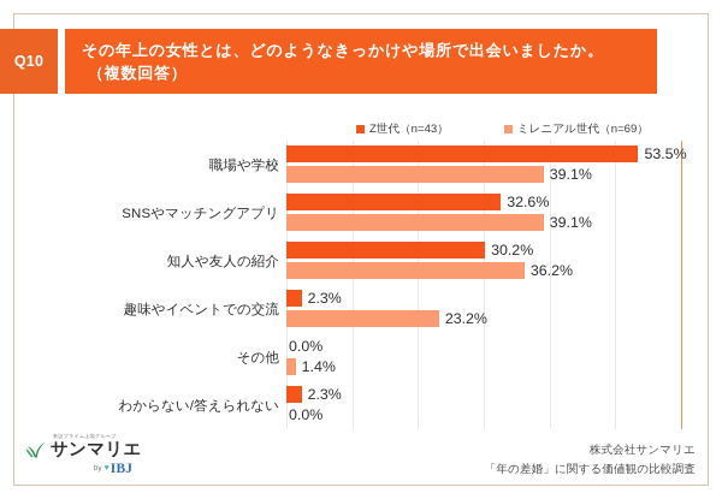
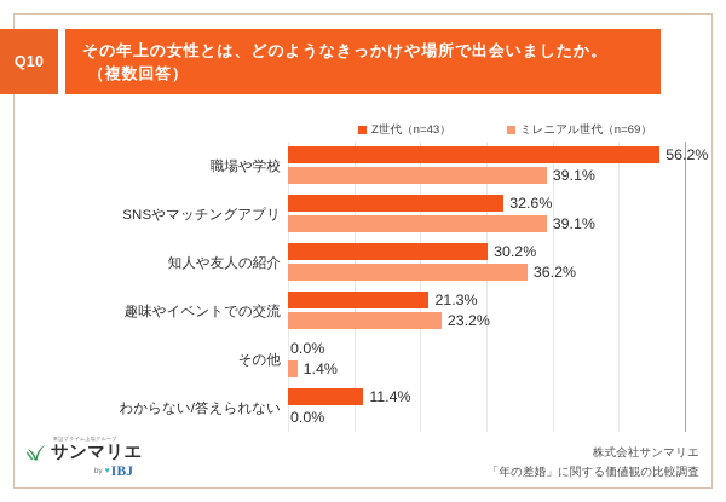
Z世代（n=43）/職場や学校: 53.5% -> 56.2%
Z世代（n=43）/趣味やイベントでの交流: 2.3% -> 21.3%
Z世代（n=43）/わからない/答えられない: 2.3% -> 11.4%
